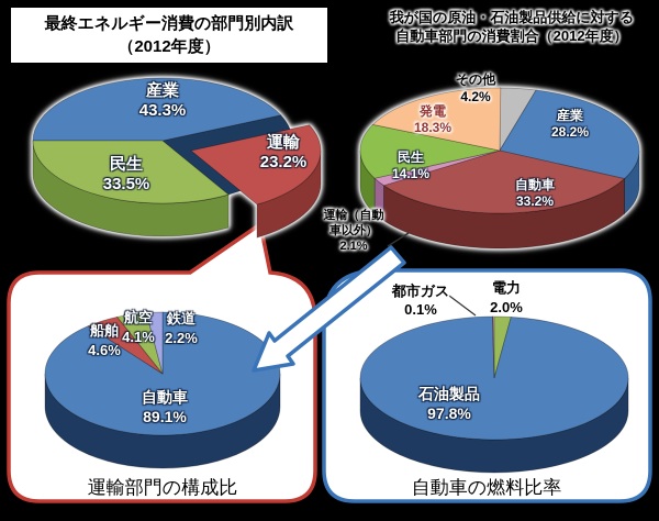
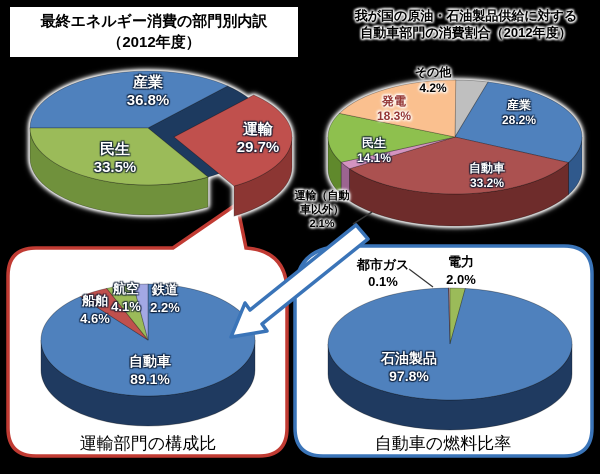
最終エネルギー消費の部門別内訳（2012年度）/産業: 43.3% -> 36.8%
最終エネルギー消費の部門別内訳（2012年度）/運輸: 23.2% -> 29.7%
